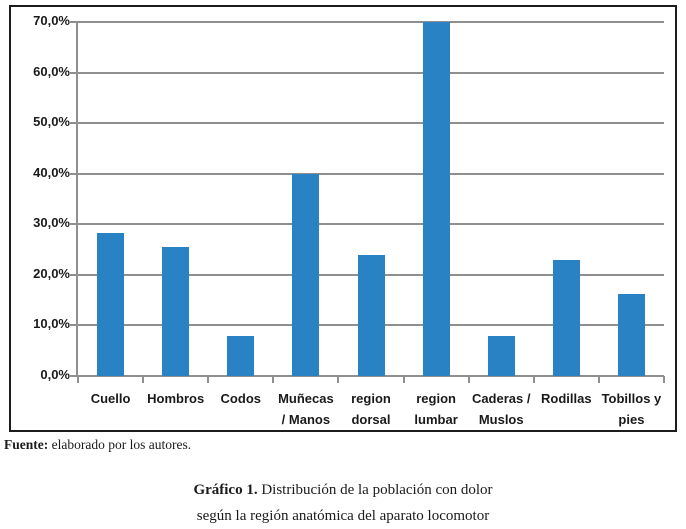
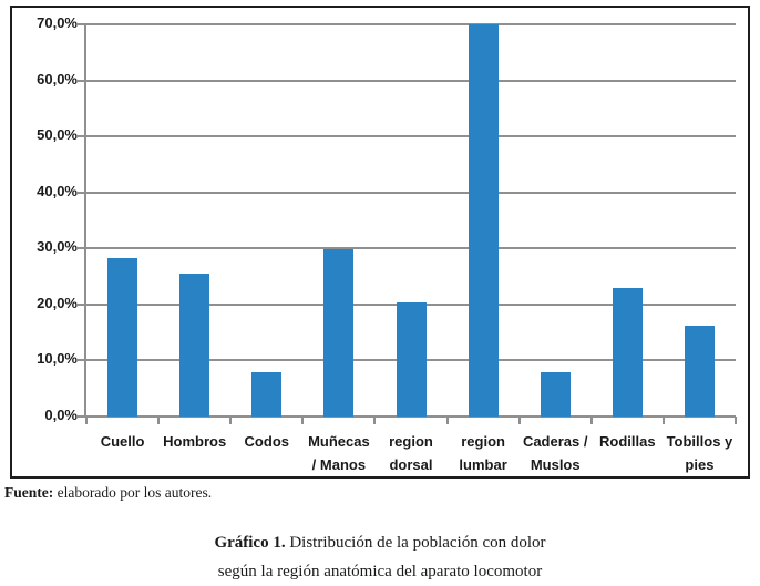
Muñecas / Manos: 40% -> 30%
region dorsal: 24% -> 20%
